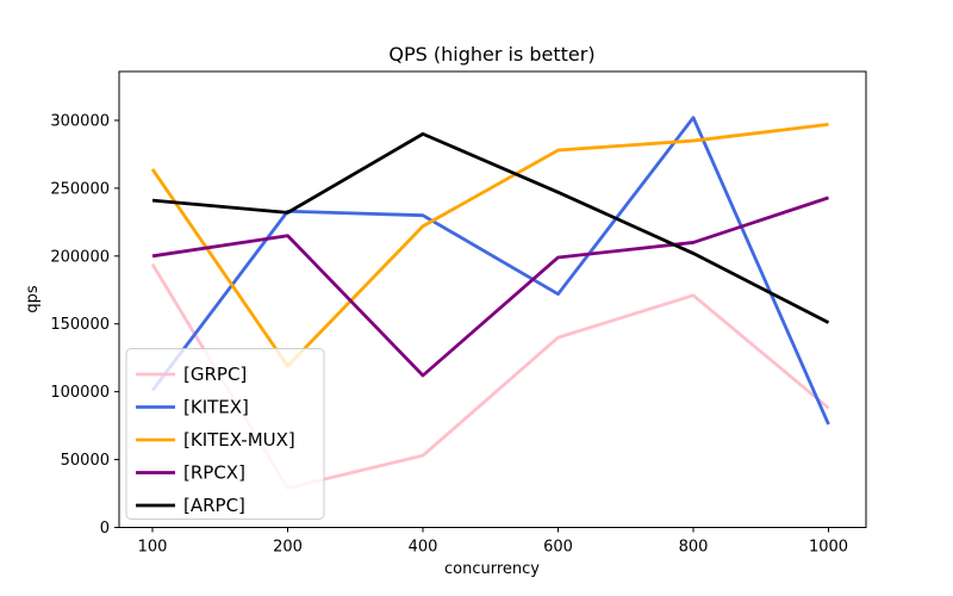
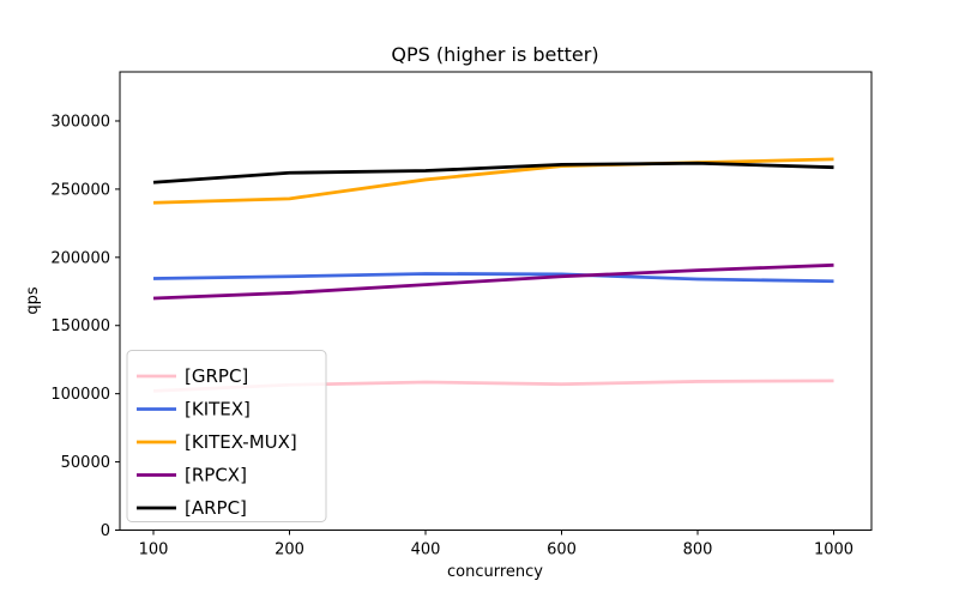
[GRPC]/100: 194000 -> 102000
[KITEX]/100: 101000 -> 184000
[KITEX-MUX]/100: 264000 -> 240000
[RPCX]/100: 200000 -> 170000
[ARPC]/100: 241000 -> 255000
[GRPC]/200: 29000 -> 106000
[KITEX]/200: 233000 -> 186000
[KITEX-MUX]/200: 119000 -> 243000
[RPCX]/200: 215000 -> 174000
[ARPC]/200: 232000 -> 262000
[GRPC]/400: 53000 -> 108000
[KITEX]/400: 230000 -> 188000
[KITEX-MUX]/400: 222000 -> 257000
[RPCX]/400: 112000 -> 180000
[ARPC]/400: 290000 -> 264000
[GRPC]/600: 140000 -> 107000
[KITEX]/600: 172000 -> 188000
[KITEX-MUX]/600: 278000 -> 267000
[RPCX]/600: 199000 -> 186000
[ARPC]/600: 247000 -> 268000
[GRPC]/800: 171000 -> 109000
[KITEX]/800: 302000 -> 184000
[KITEX-MUX]/800: 285000 -> 270000
[RPCX]/800: 210000 -> 190000
[ARPC]/800: 202000 -> 269000
[GRPC]/1000: 88000 -> 110000
[KITEX]/1000: 76000 -> 182000
[KITEX-MUX]/1000: 297000 -> 272000
[RPCX]/1000: 243000 -> 194000
[ARPC]/1000: 151000 -> 266000
